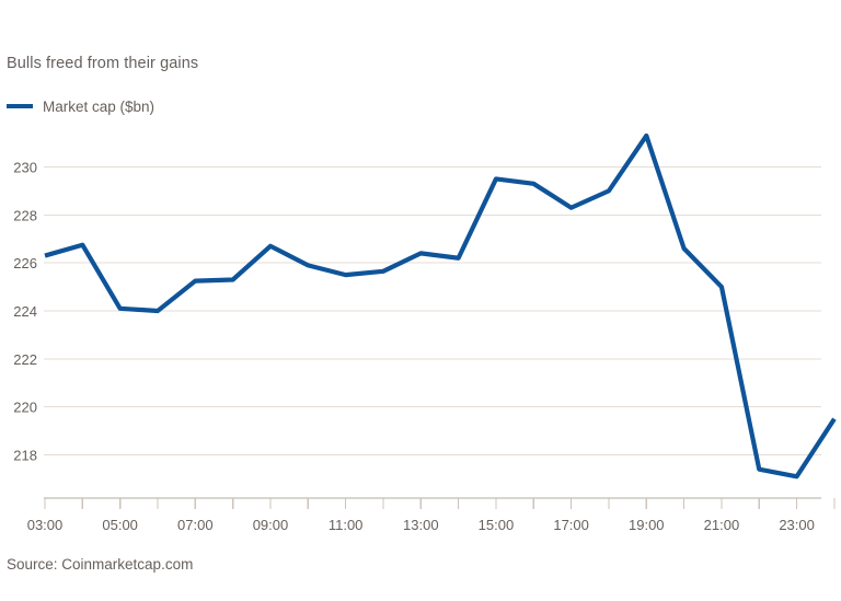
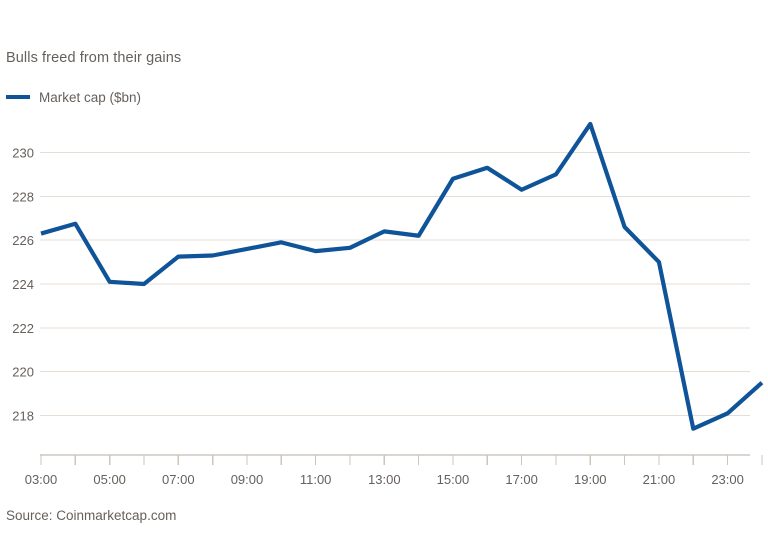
09:00: 226.7 -> 225.6
15:00: 229.5 -> 228.8
23:00: 217.1 -> 218.1
